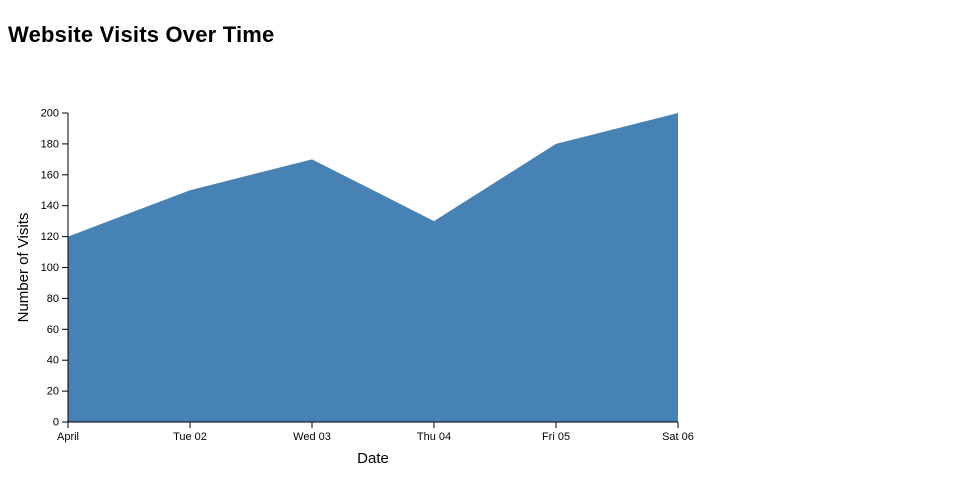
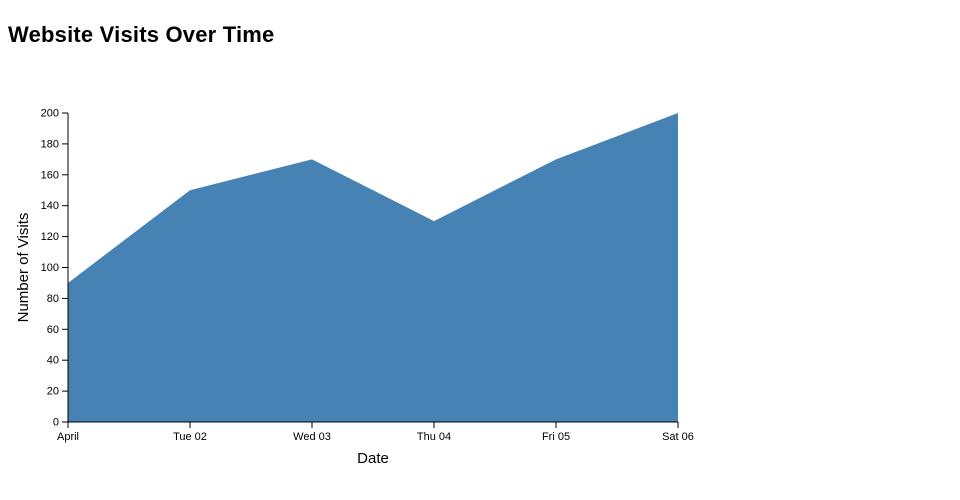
April: 120 -> 90
Fri 05: 180 -> 170
